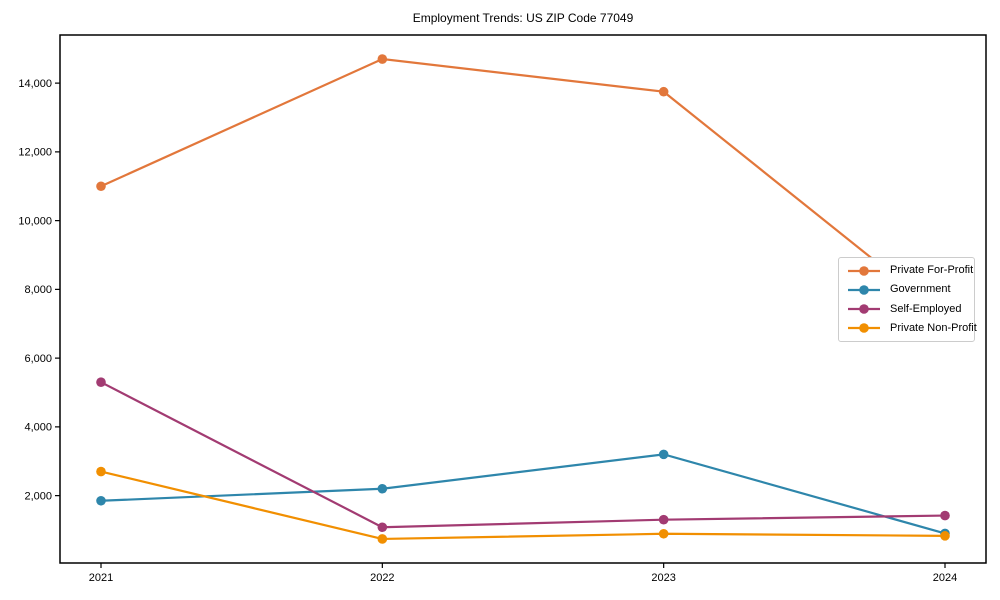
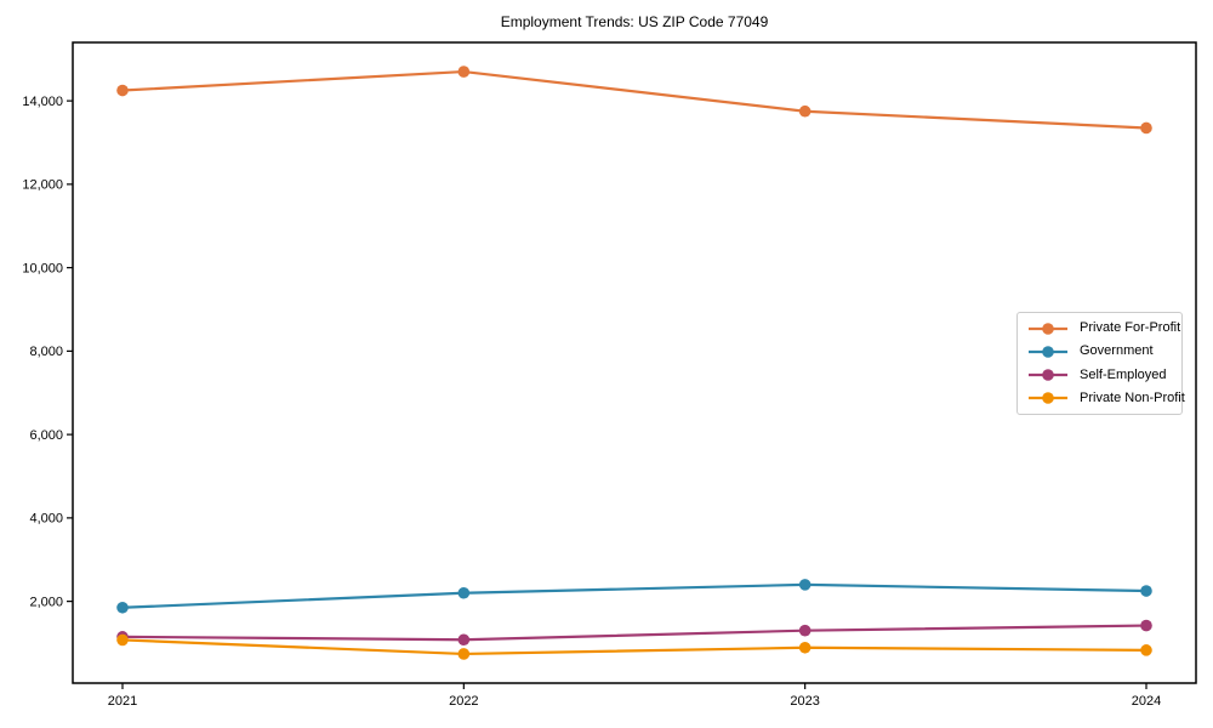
Private For-Profit/2021: 11000 -> 14200
Self-Employed/2021: 5300 -> 1200
Private Non-Profit/2021: 2700 -> 1100
Government/2023: 3200 -> 2400
Private For-Profit/2024: 7200 -> 13400
Government/2024: 900 -> 2200
